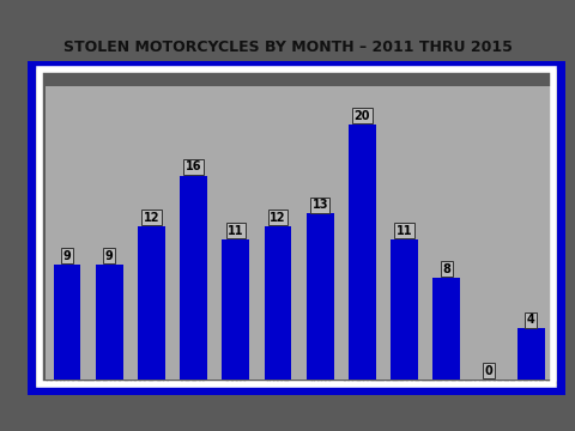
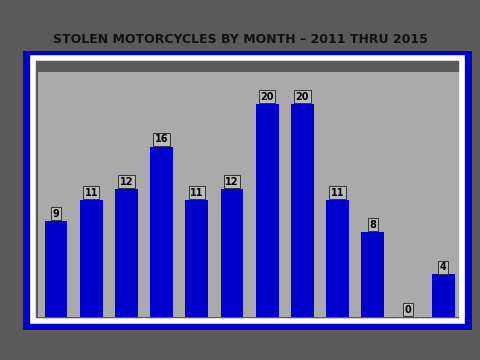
FEBRUARY: 9 -> 11
JULY: 13 -> 20
